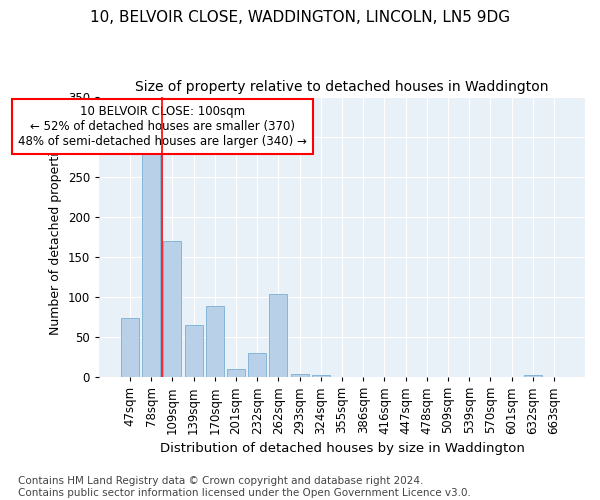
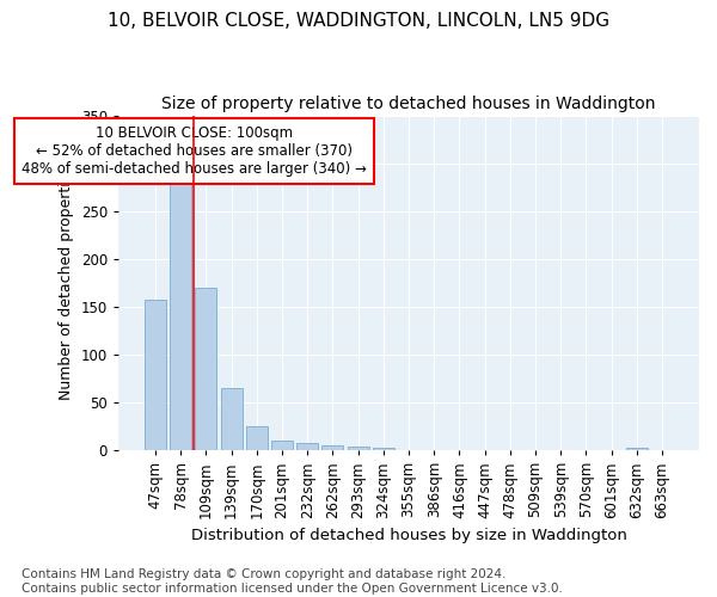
47sqm: 74 -> 157
170sqm: 88 -> 25
232sqm: 30 -> 7
262sqm: 104 -> 5
